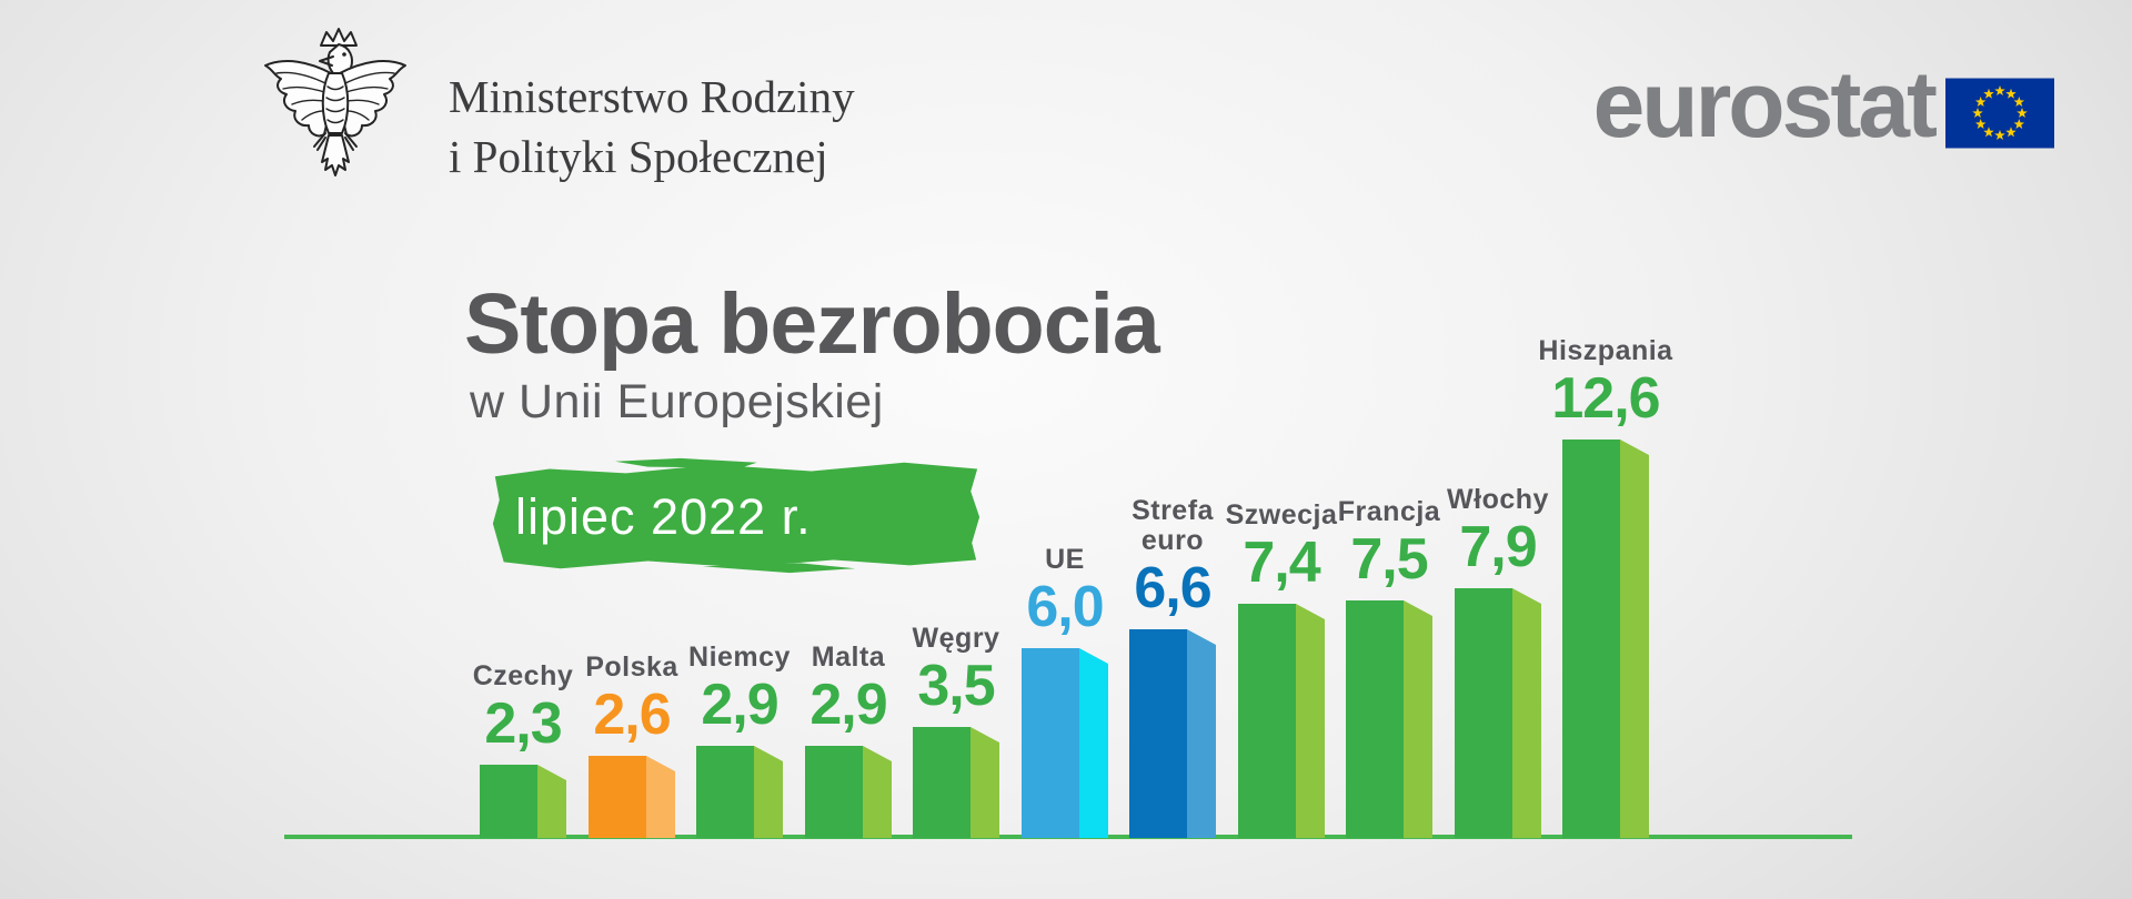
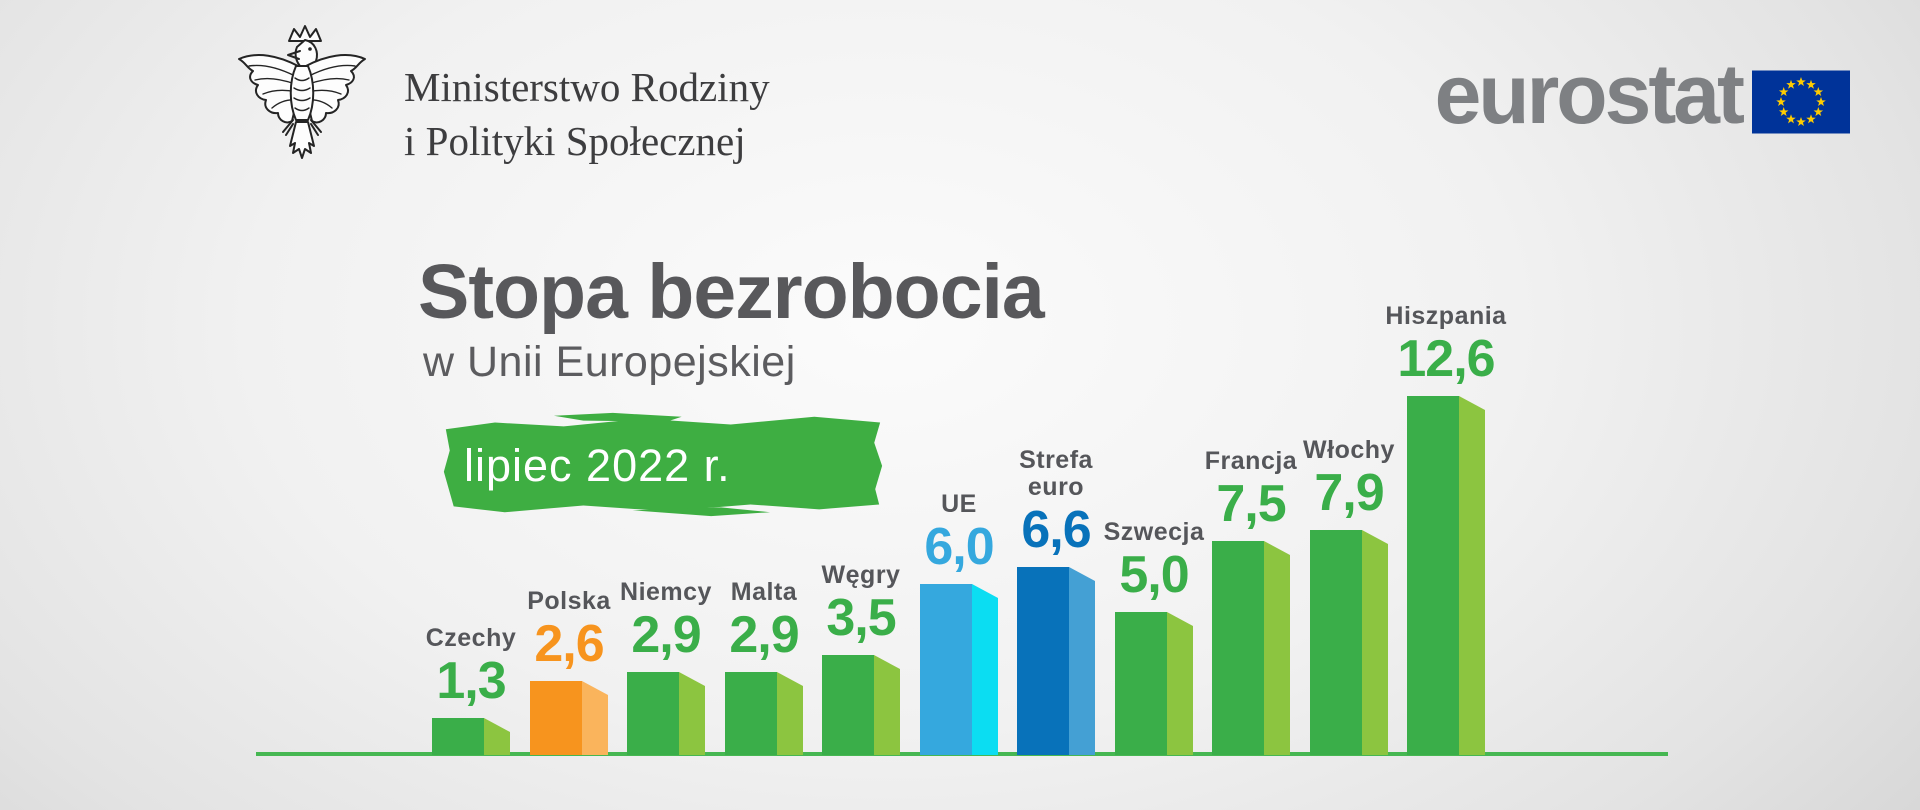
Czechy: 2,3 -> 1,3
Szwecja: 7,4 -> 5,0
